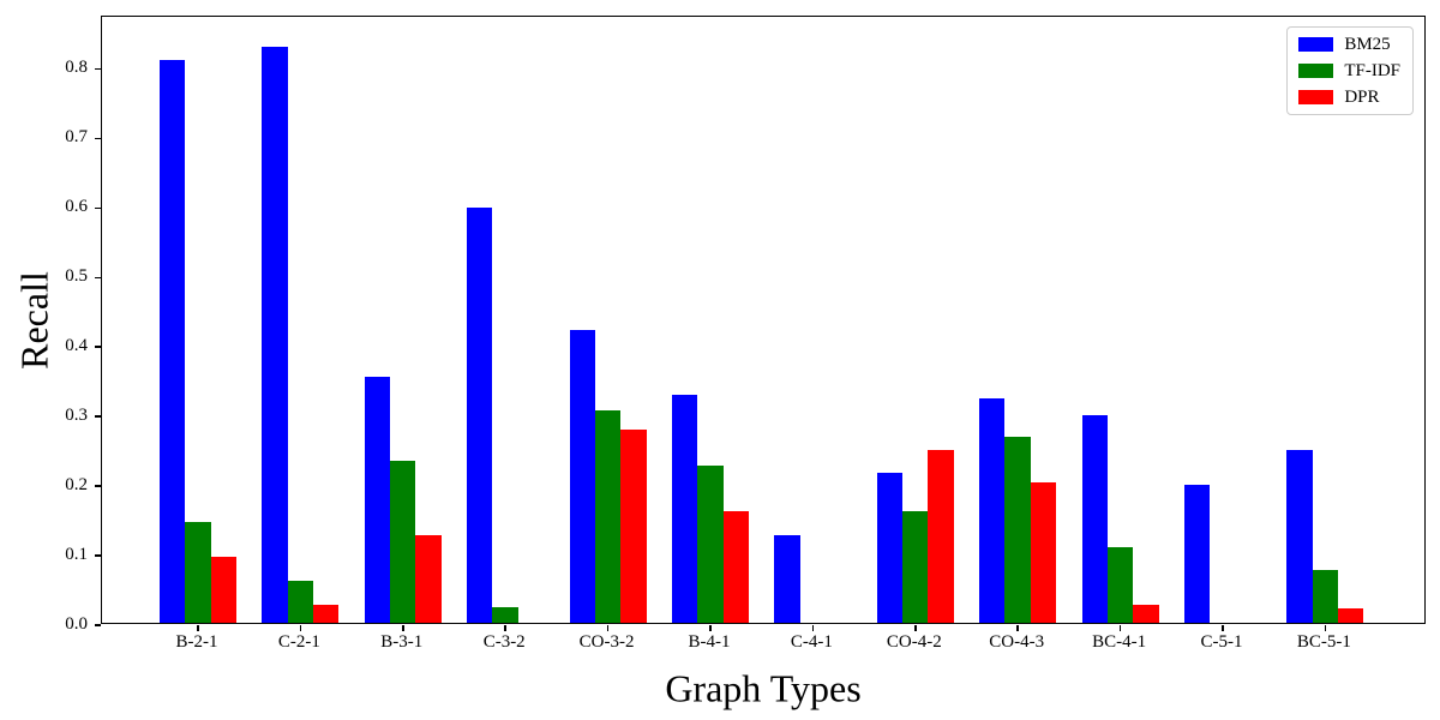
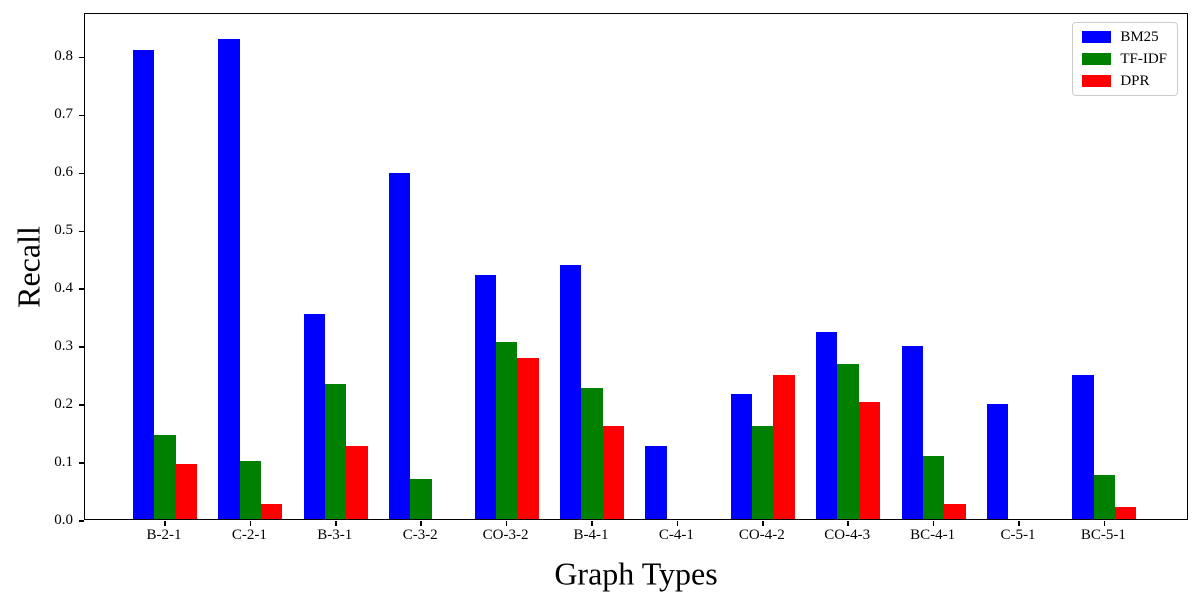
TF-IDF/C-2-1: 0.06 -> 0.10
TF-IDF/C-3-2: 0.02 -> 0.07
BM25/B-4-1: 0.33 -> 0.44
